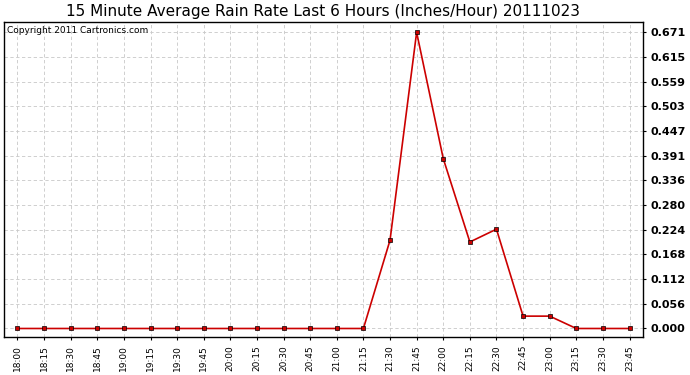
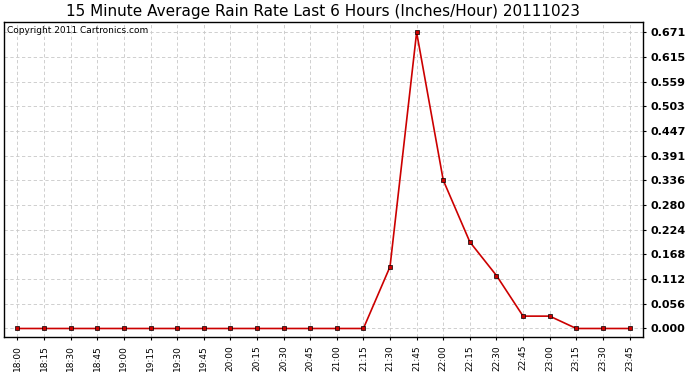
21:30: 0.200 -> 0.140
22:00: 0.385 -> 0.336
22:30: 0.225 -> 0.120
